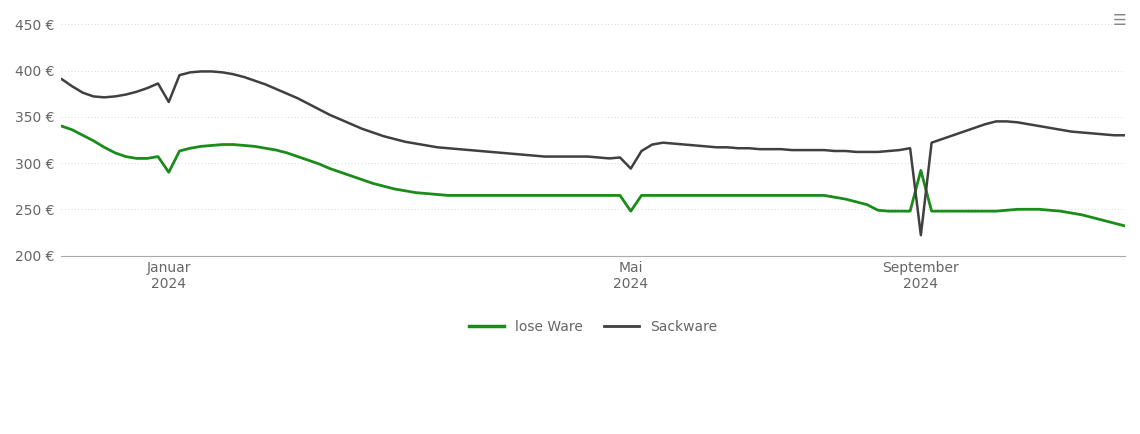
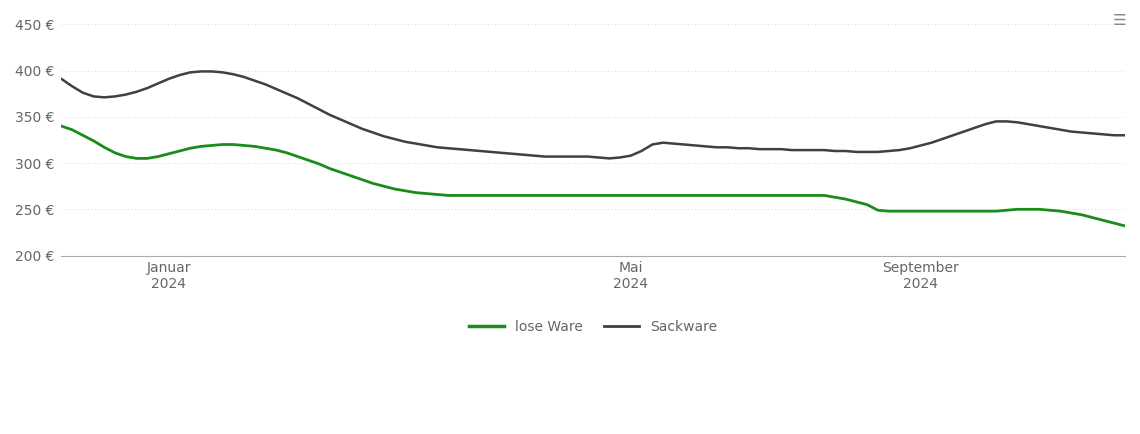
lose Ware/Januar 2024: 290 € -> 310 €
Sackware/Januar 2024: 366 € -> 391 €
lose Ware/Mai 2024: 248 € -> 265 €
Sackware/Mai 2024: 294 € -> 308 €
lose Ware/September 2024: 292 € -> 248 €
Sackware/September 2024: 222 € -> 319 €
